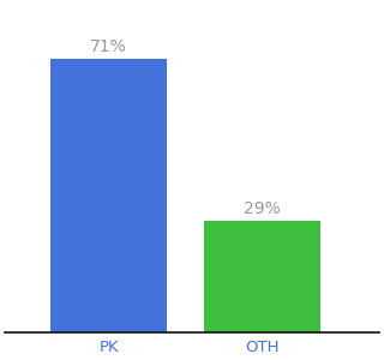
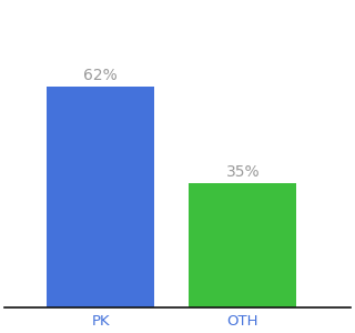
PK: 71% -> 62%
OTH: 29% -> 35%
